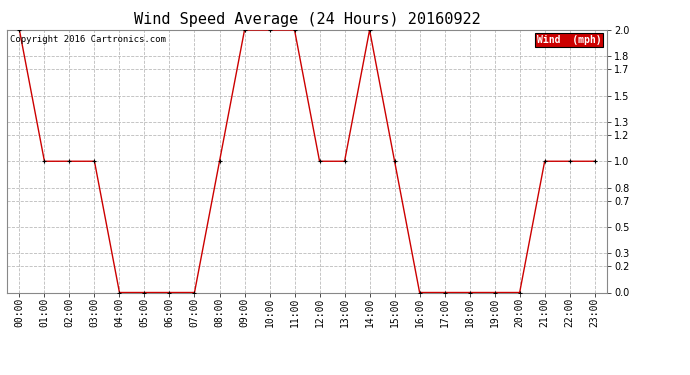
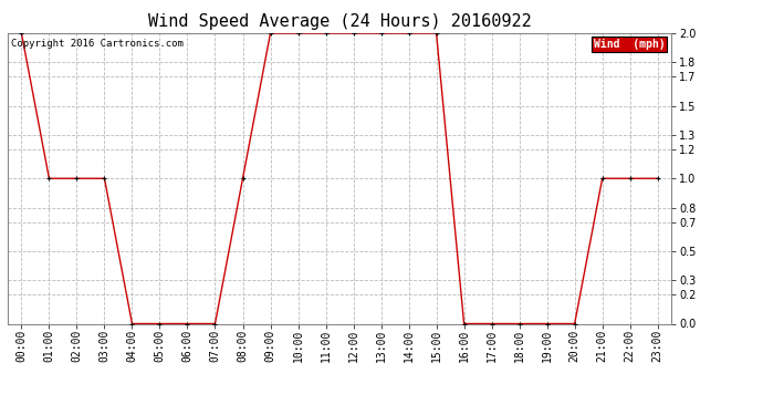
12:00: 1 -> 2
13:00: 1 -> 2
15:00: 1 -> 2
